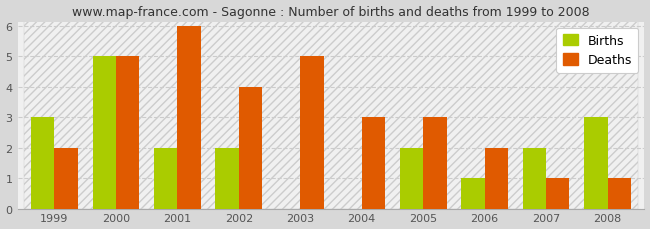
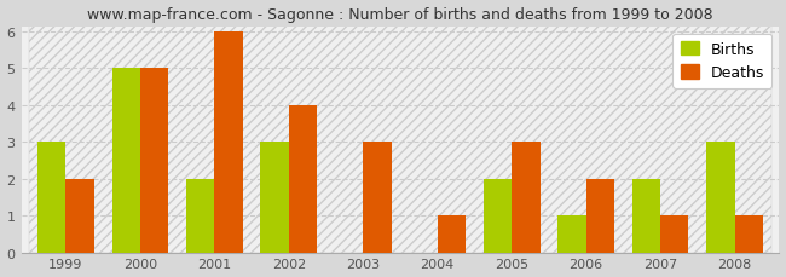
Births/2002: 2 -> 3
Deaths/2003: 5 -> 3
Deaths/2004: 3 -> 1
